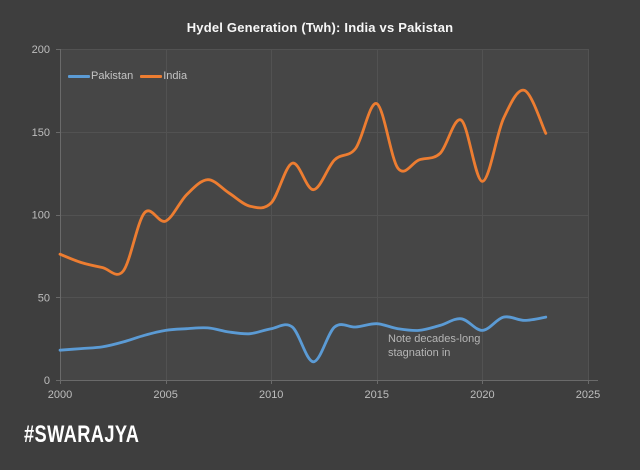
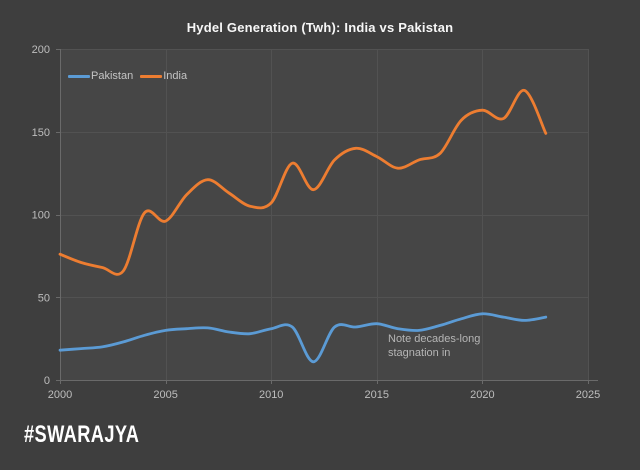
India/2015: 167 -> 135
Pakistan/2020: 30 -> 40
India/2020: 120 -> 163
